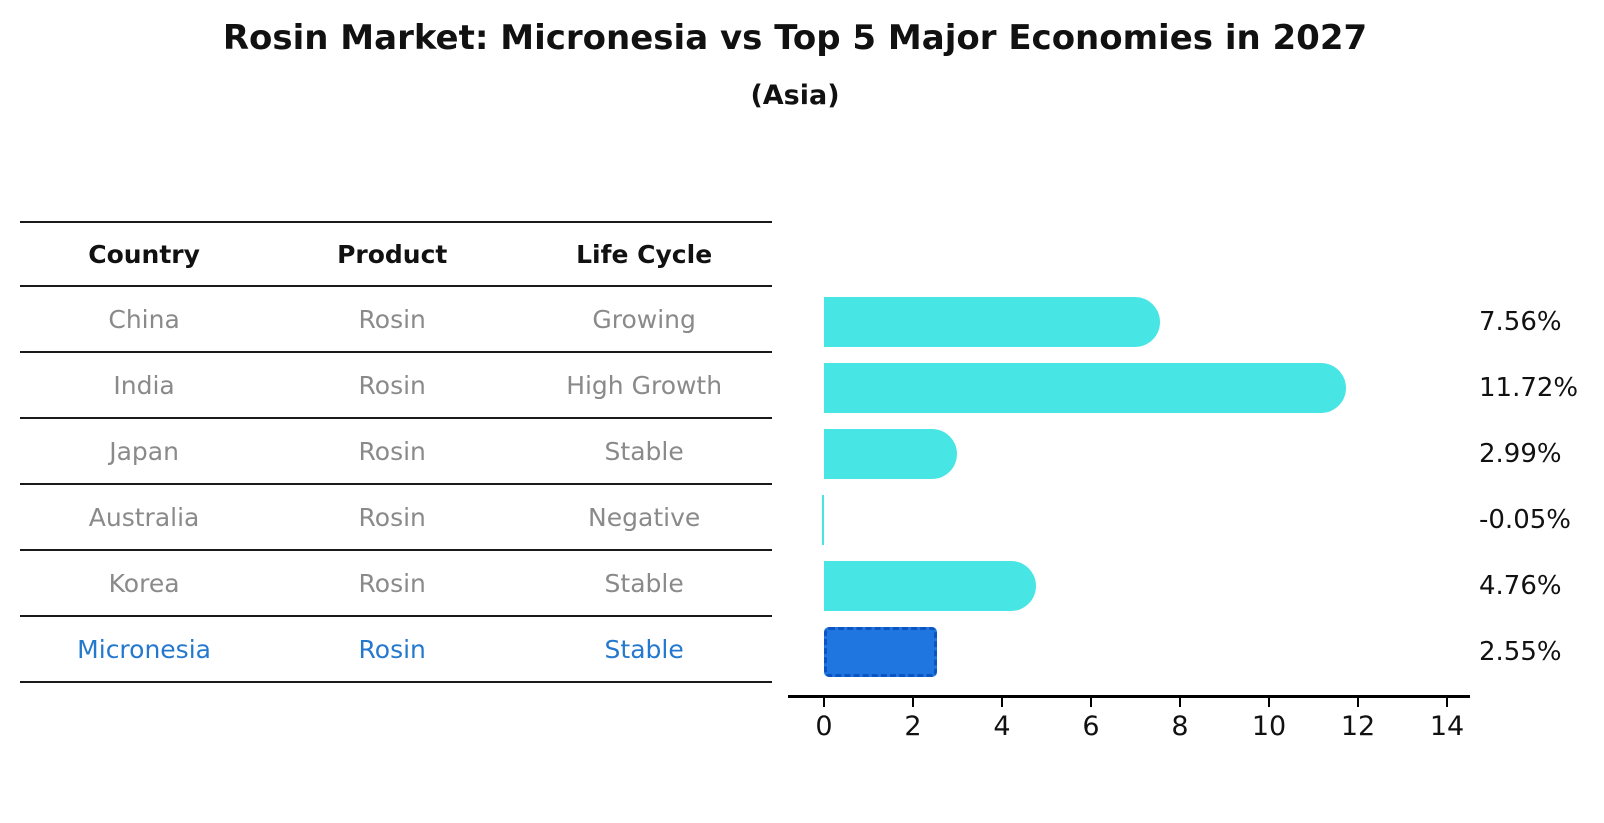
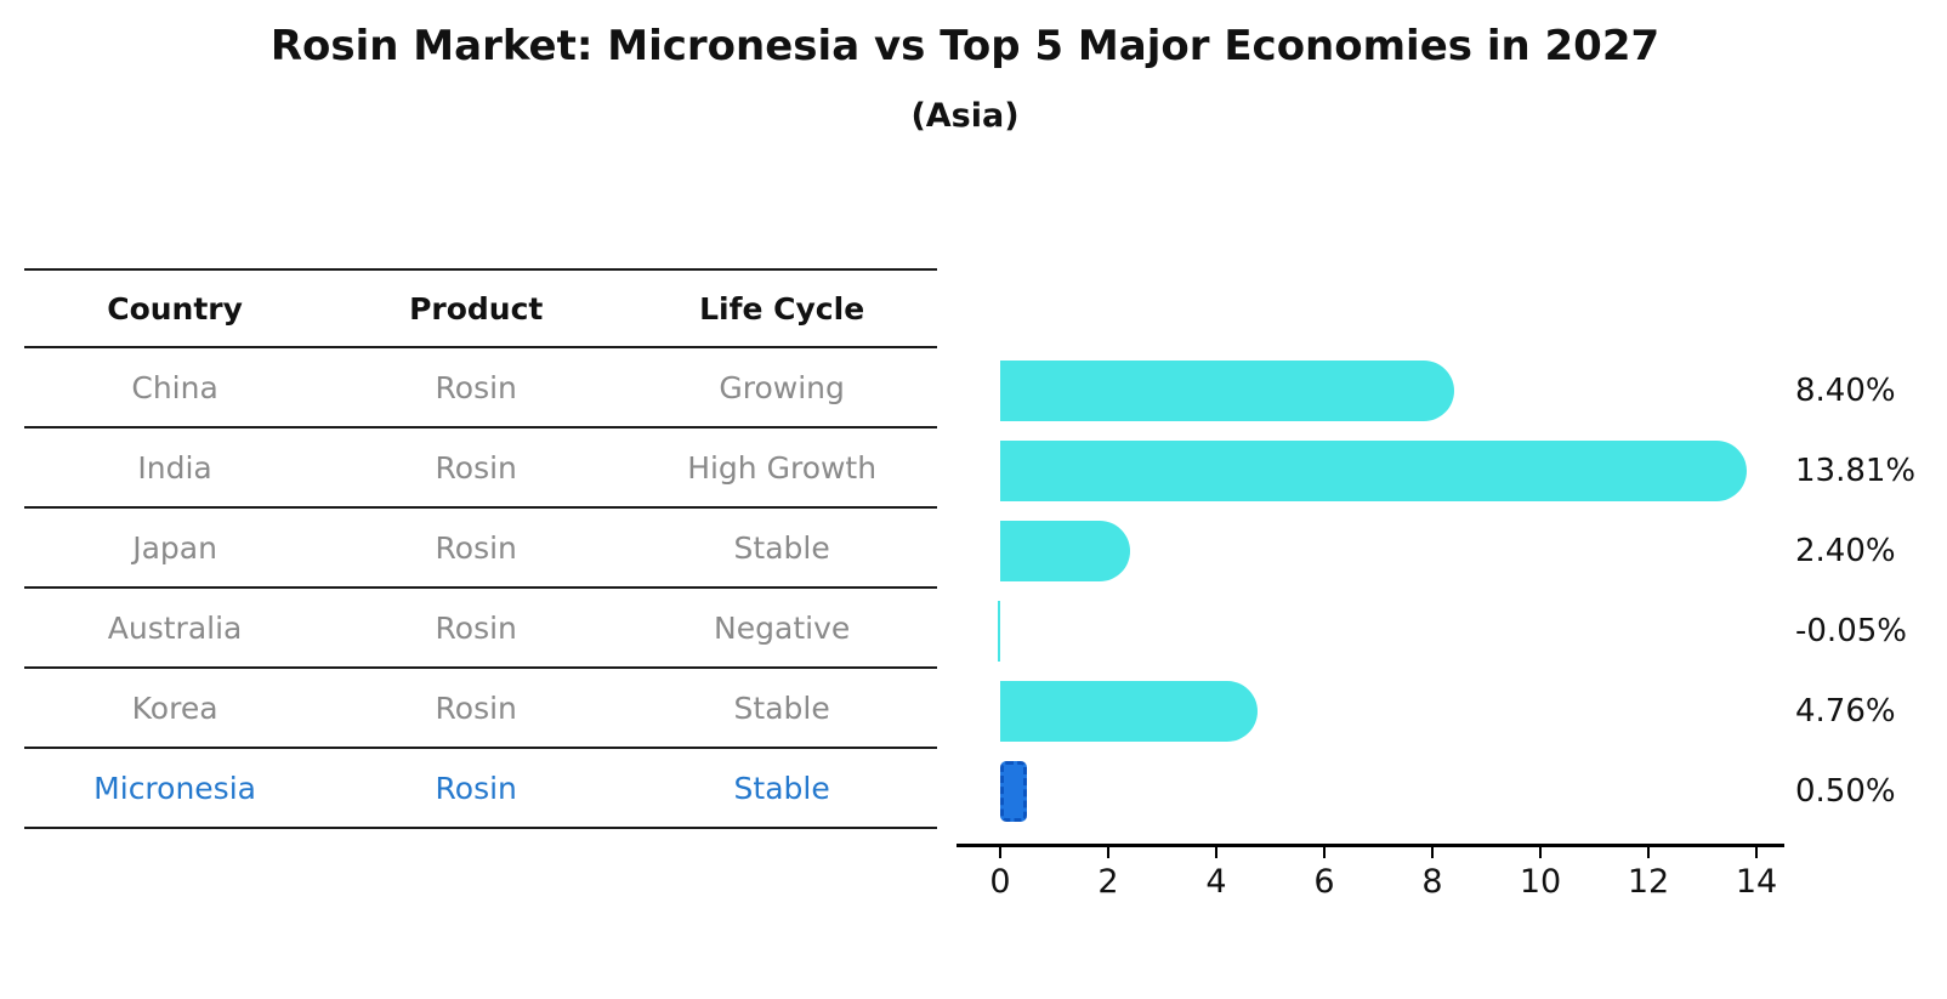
China: 7.56% -> 8.40%
India: 11.72% -> 13.81%
Japan: 2.99% -> 2.40%
Micronesia: 2.55% -> 0.50%
